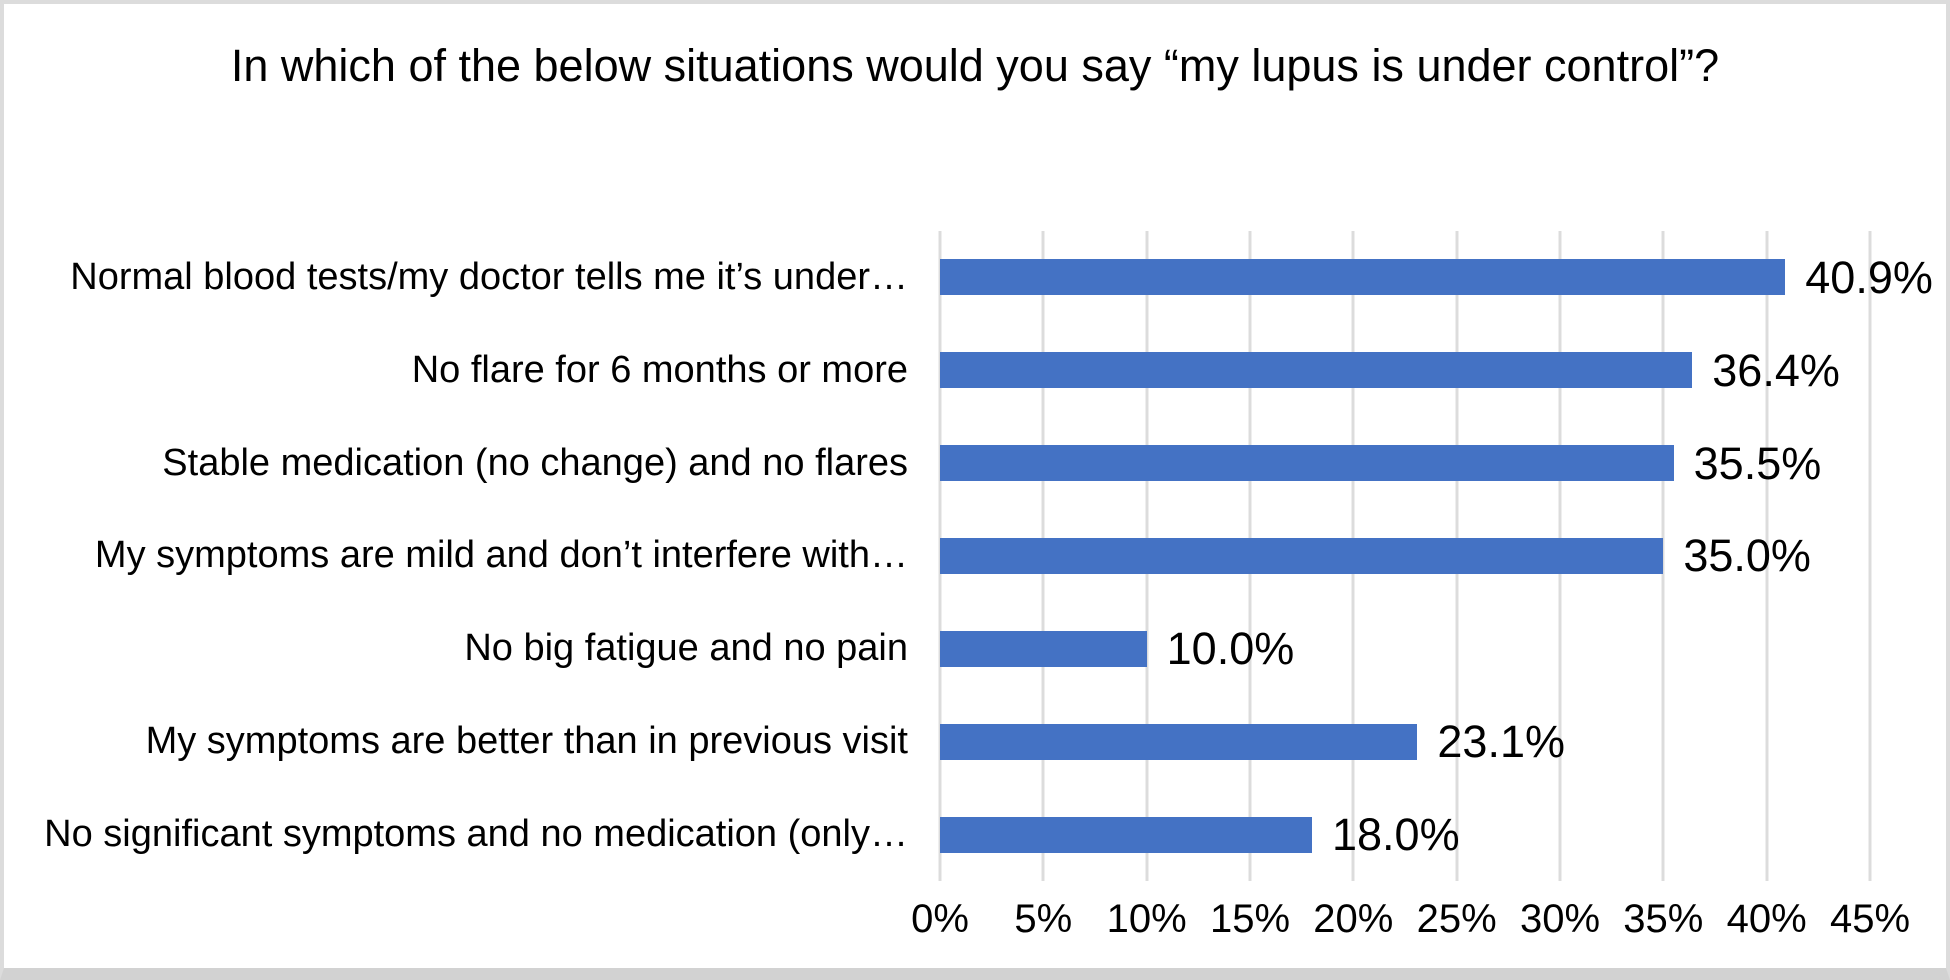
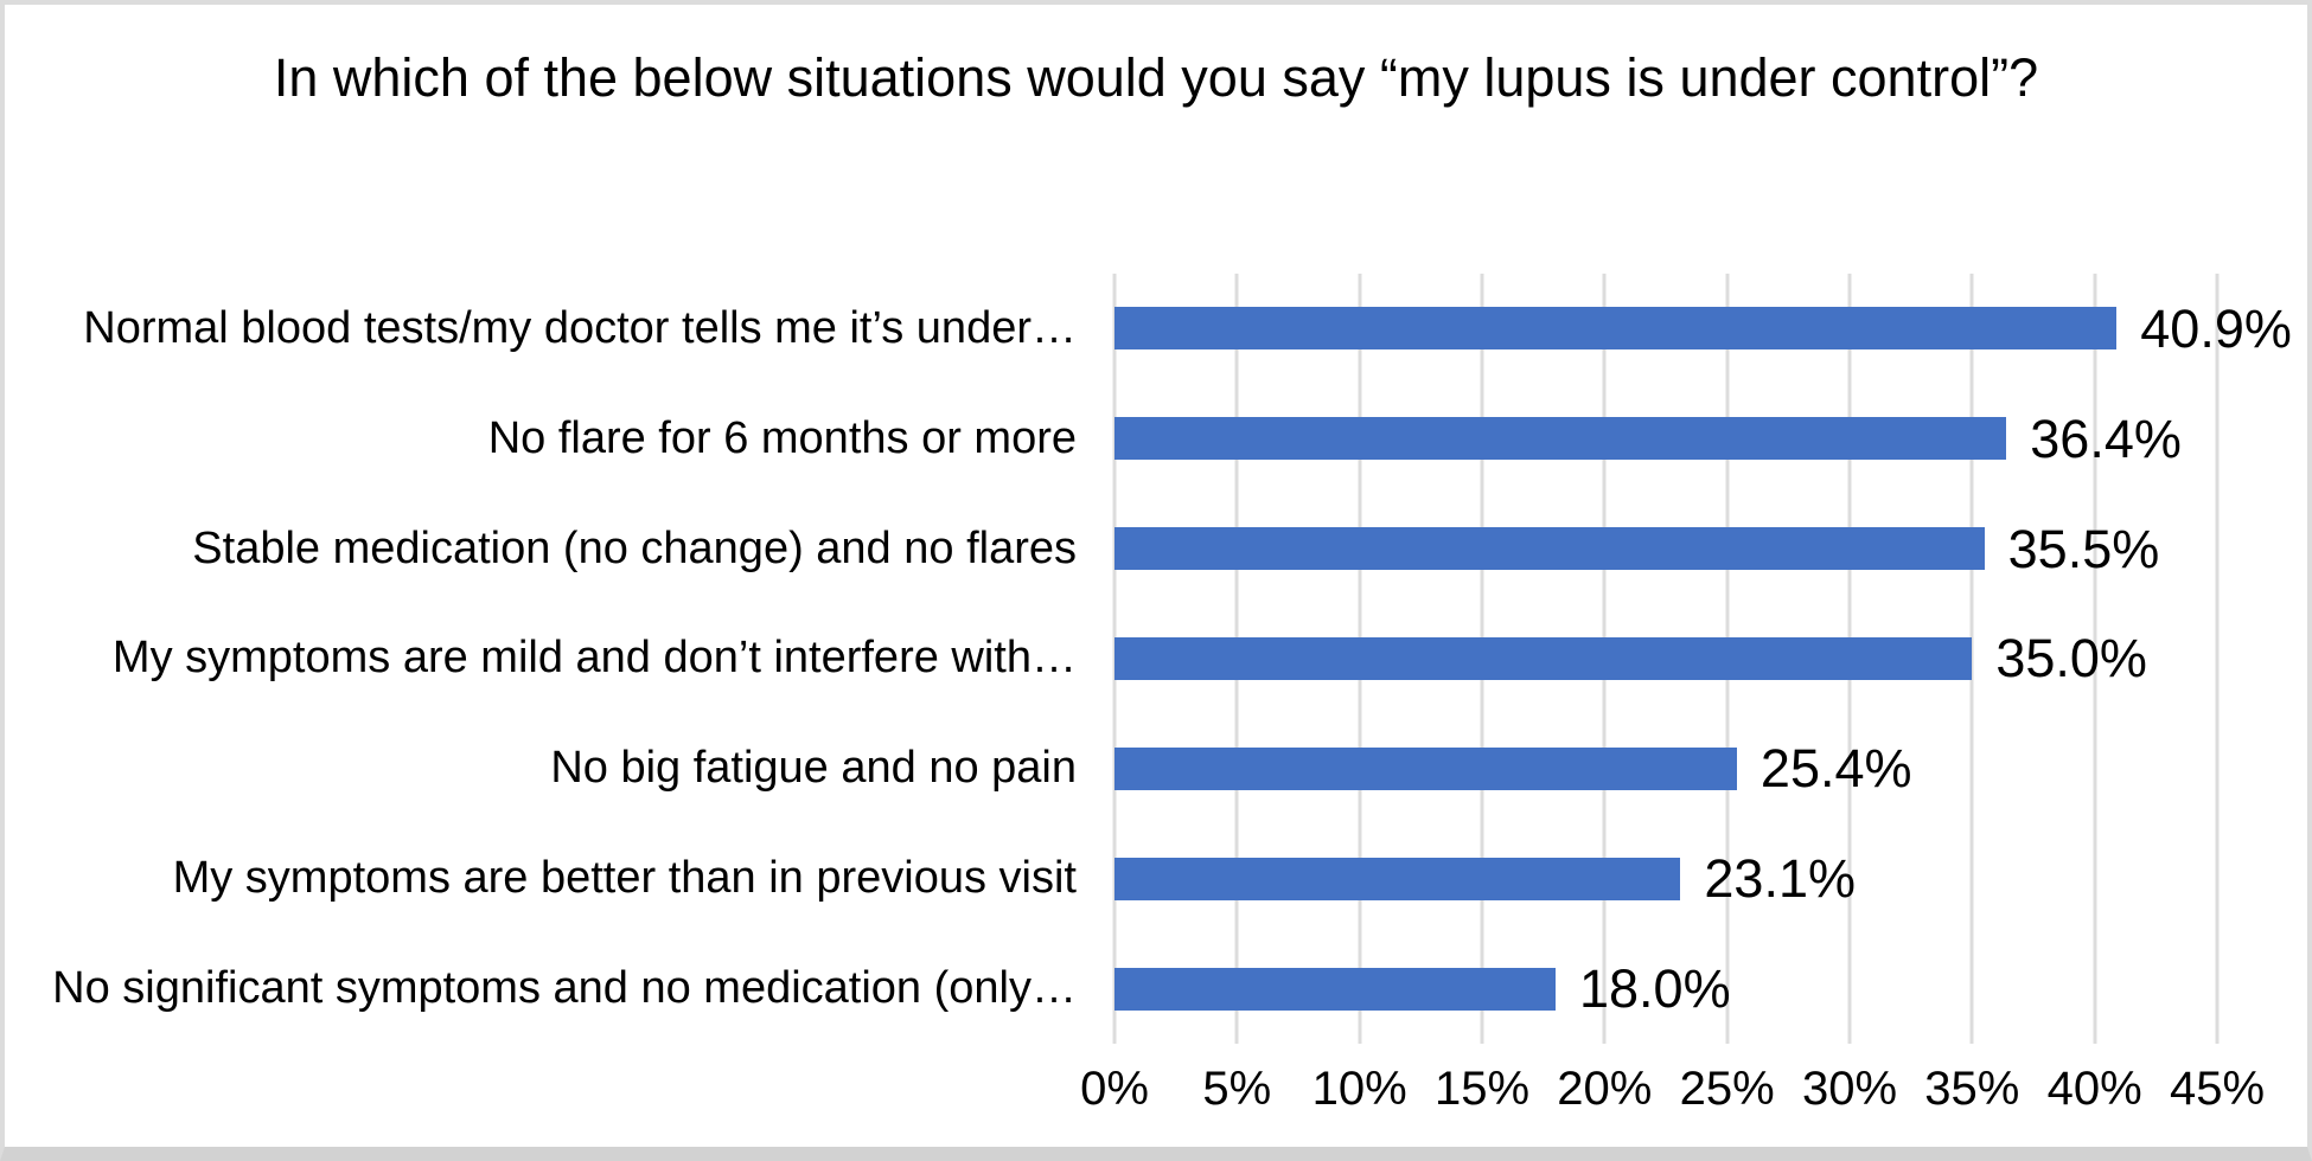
No big fatigue and no pain: 10.0% -> 25.4%
